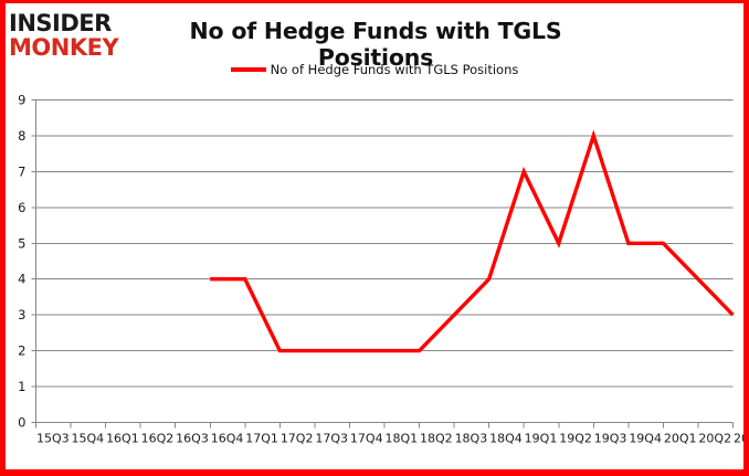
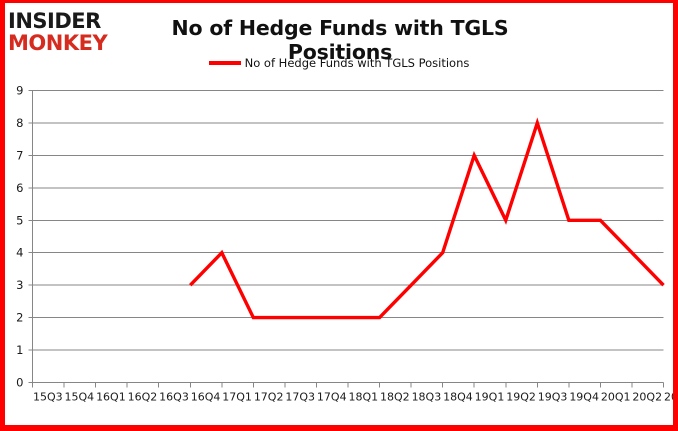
16Q4: 4 -> 3
